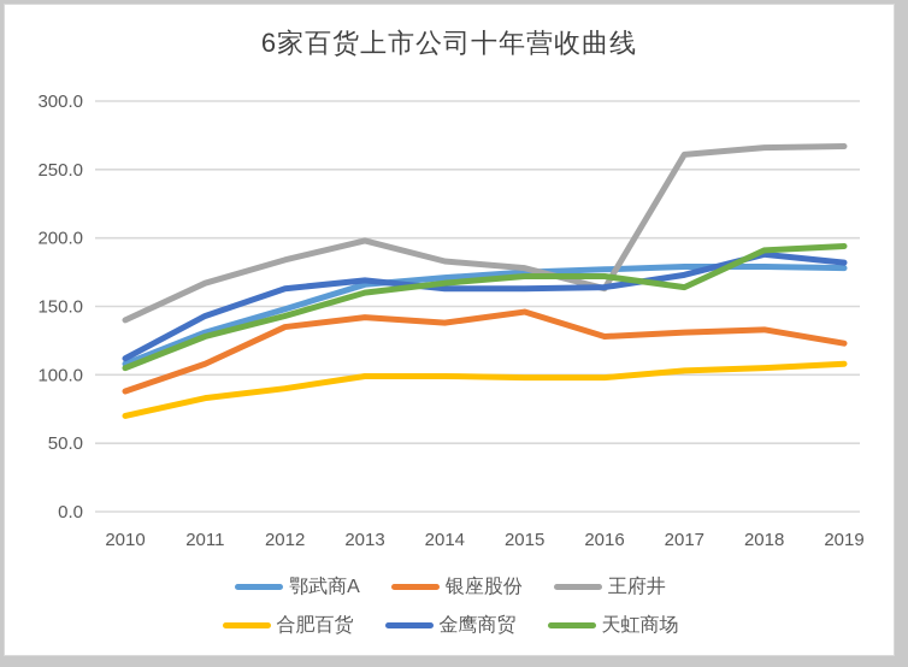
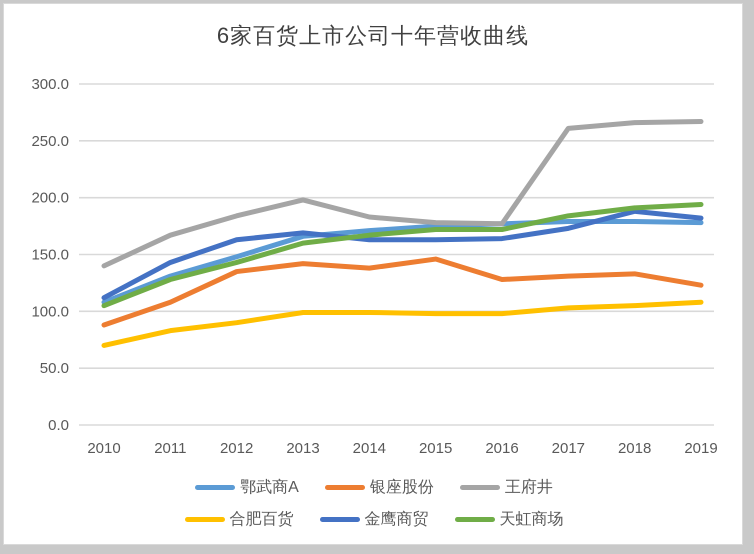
王府井/2016: 163 -> 177
天虹商场/2017: 164 -> 184
